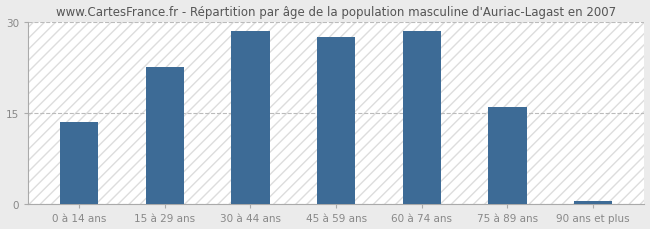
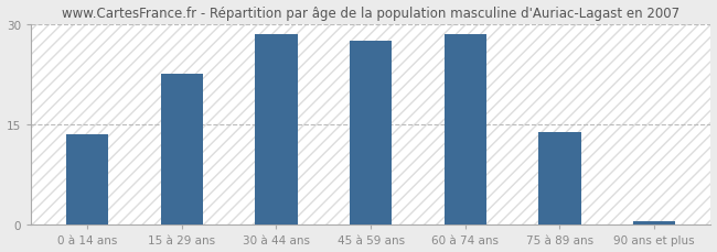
75 à 89 ans: 16.0 -> 13.8
